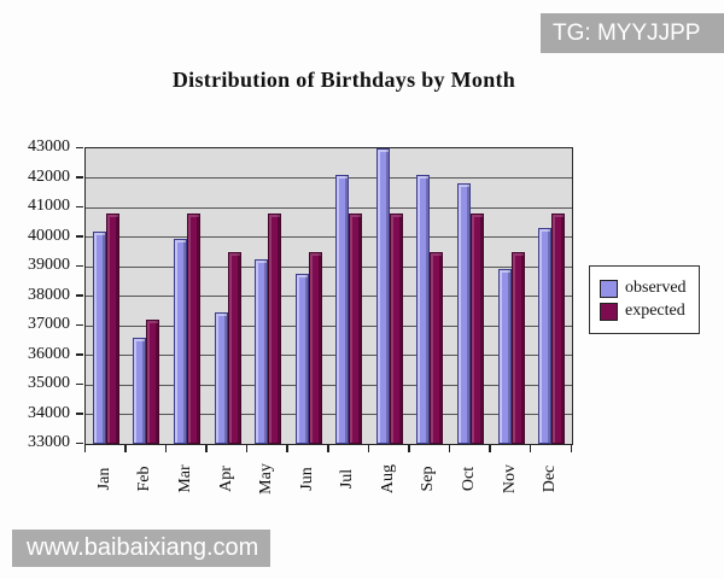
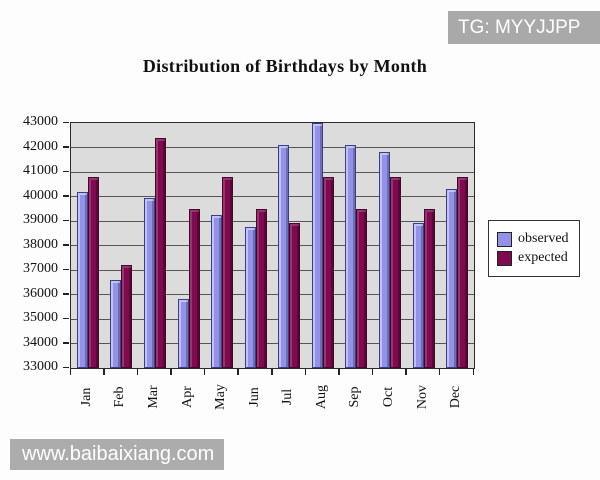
expected/Mar: 40800 -> 42400
observed/Apr: 37400 -> 35800
expected/Jul: 40800 -> 38900
